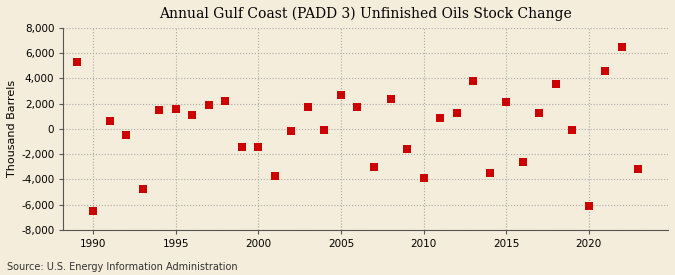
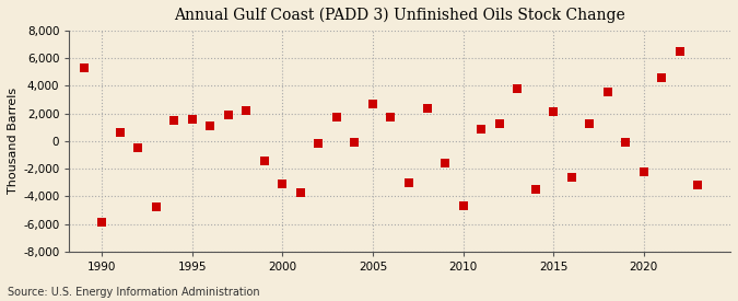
1990: -6,500 -> -5,900
2000: -1,400 -> -3,100
2010: -3,900 -> -4,700
2020: -6,100 -> -2,200
